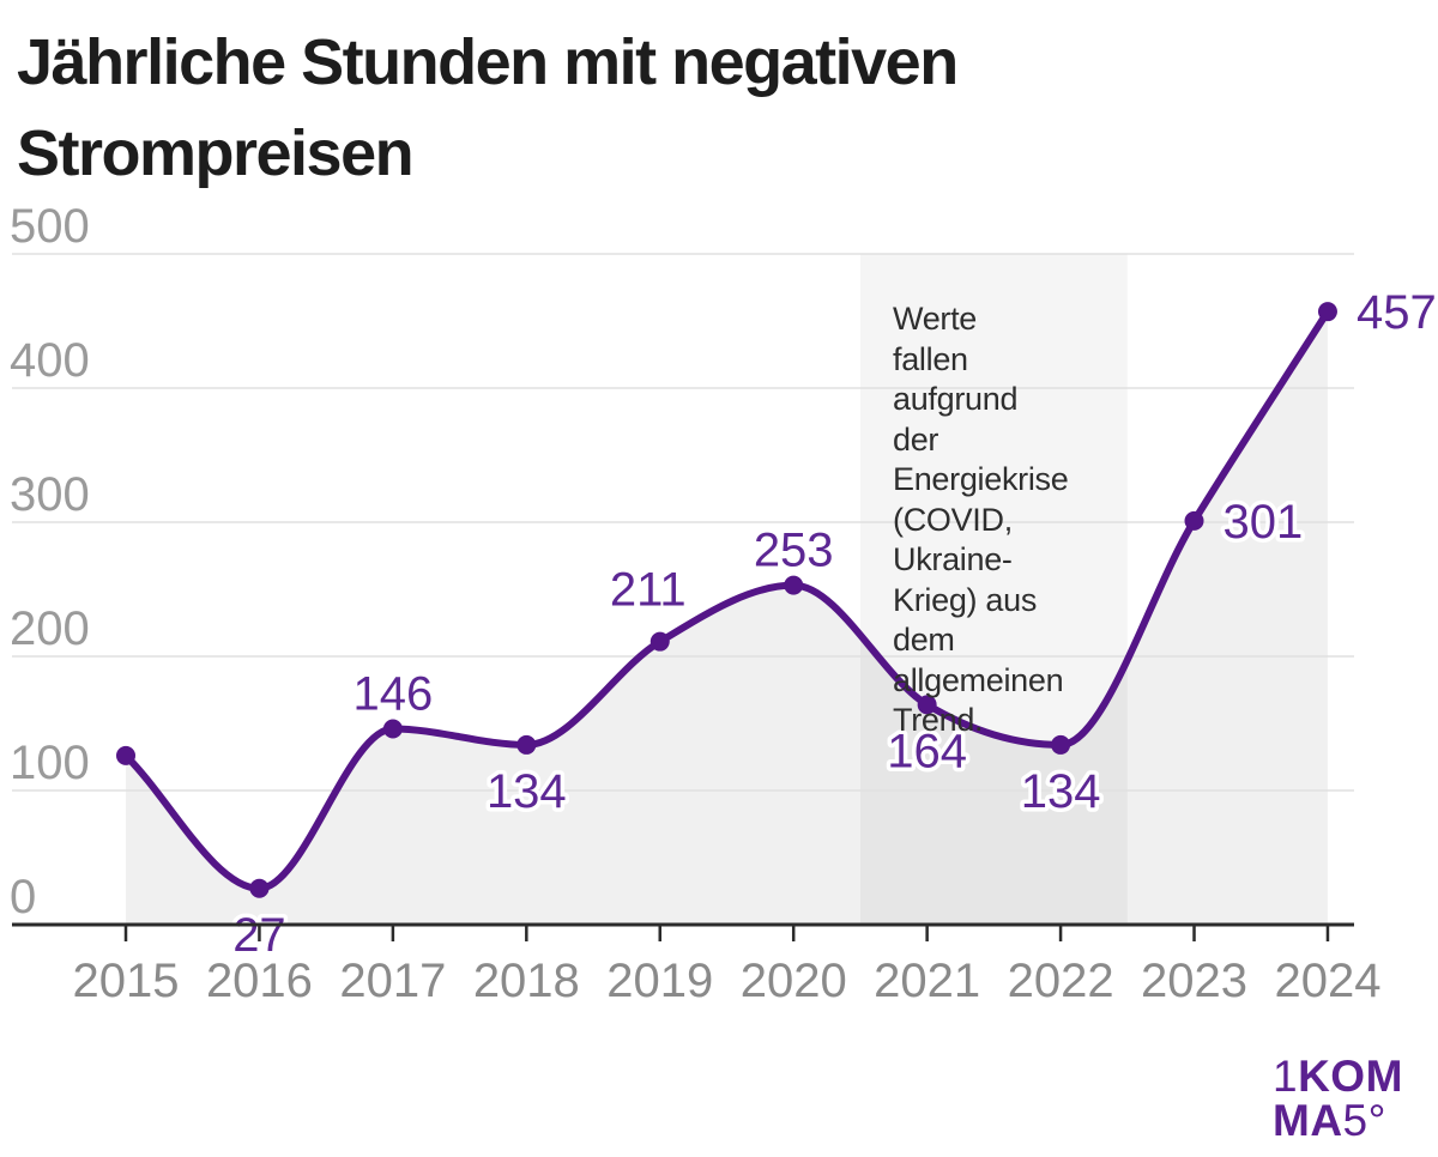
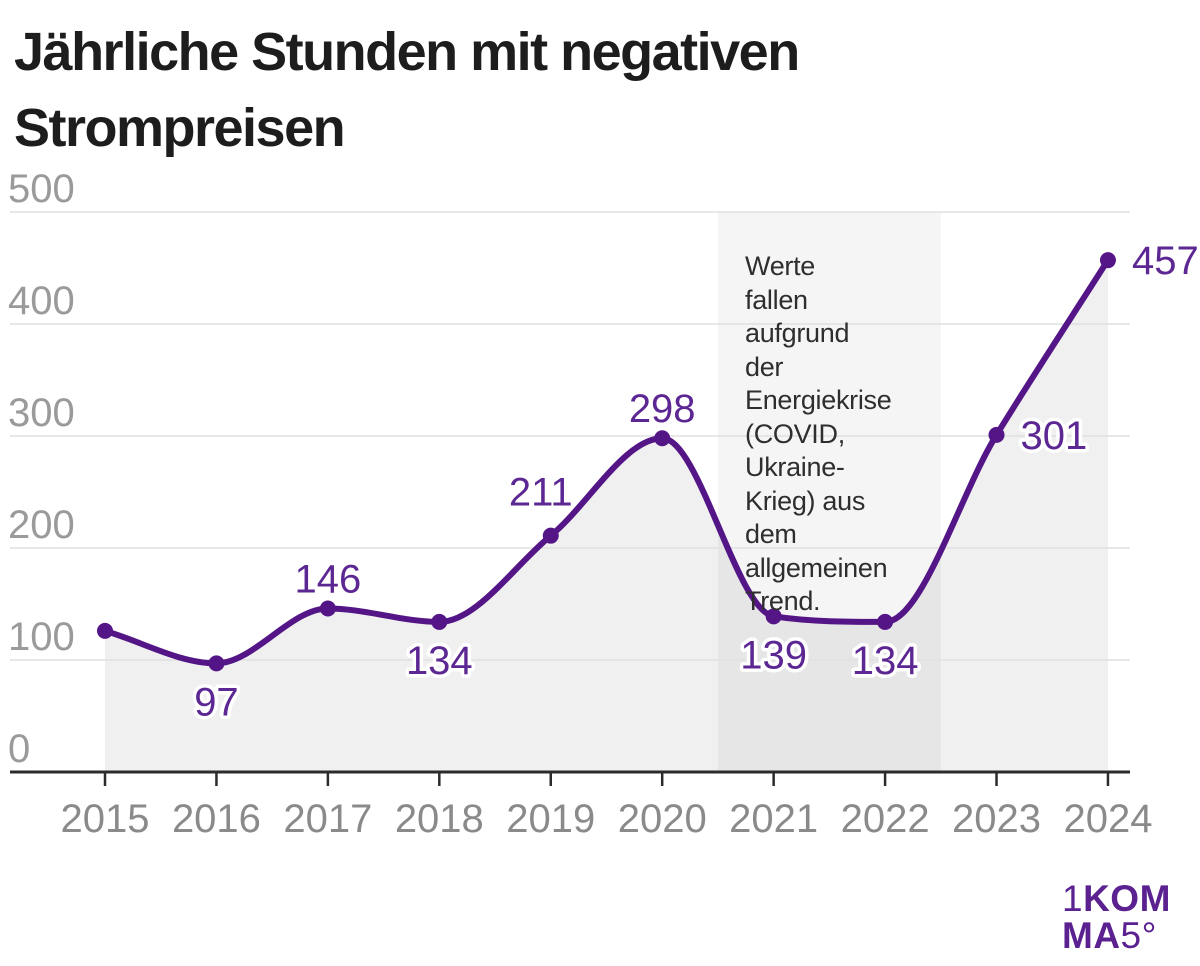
2016: 27 -> 97
2020: 253 -> 298
2021: 164 -> 139
